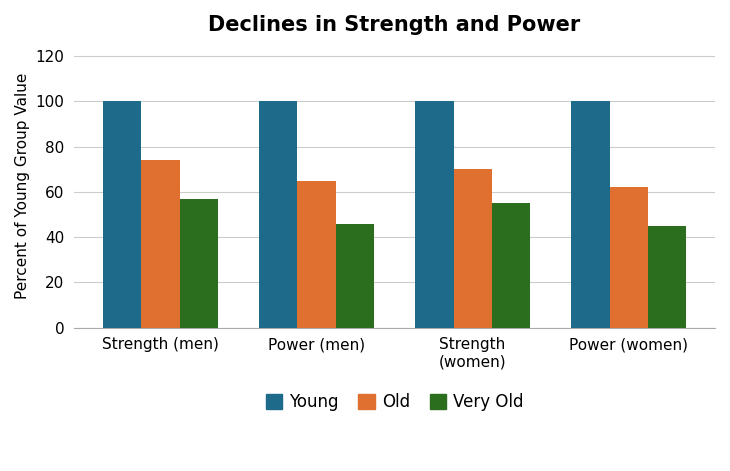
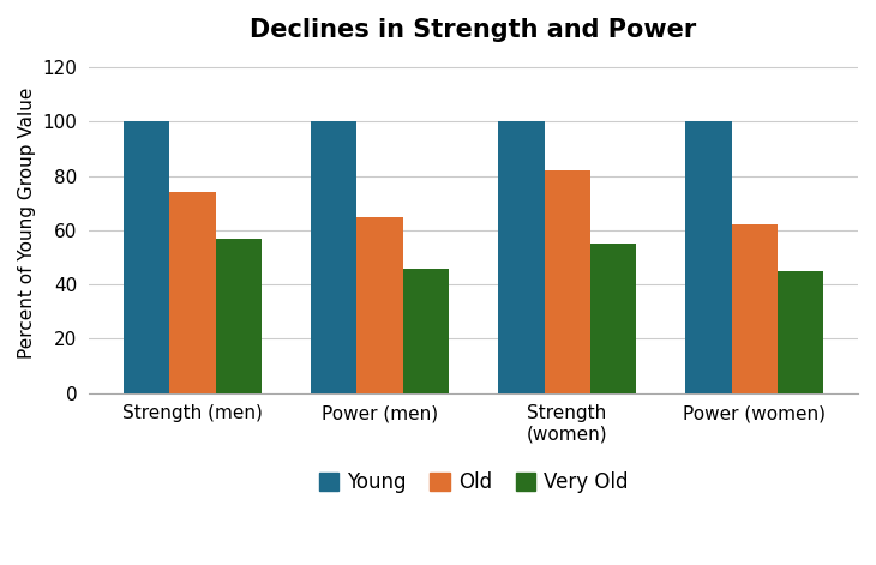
Old/Strength (women): 70 -> 82
